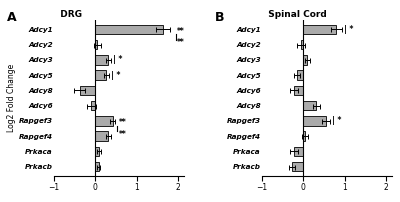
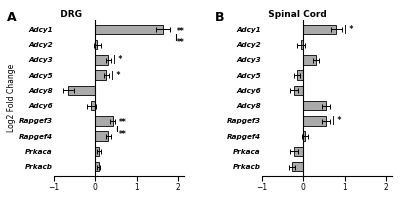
DRG/Adcy8: -0.38 -> -0.65
Spinal Cord/Adcy3: 0.10 -> 0.30
Spinal Cord/Adcy8: 0.32 -> 0.55
